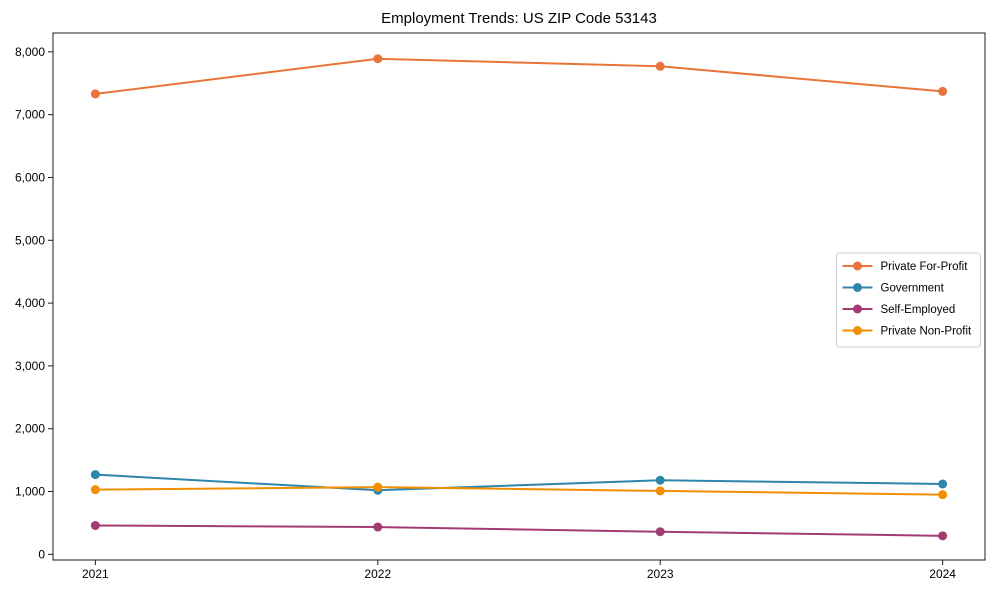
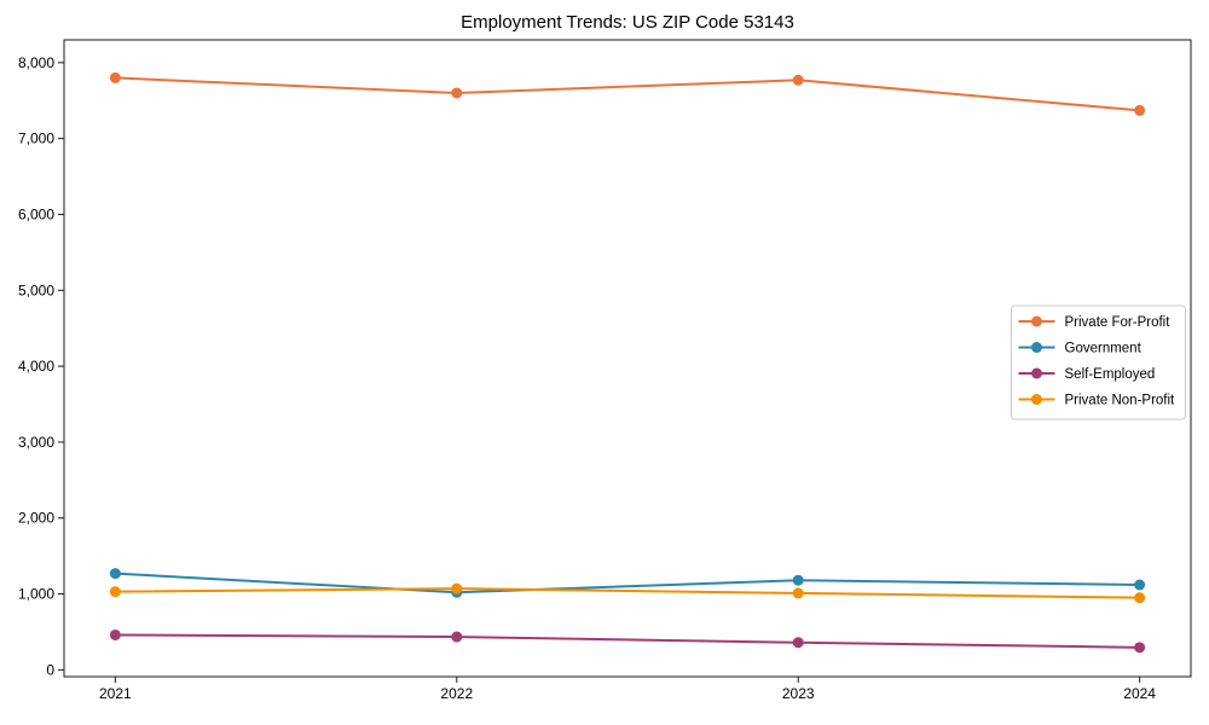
Private For-Profit/2021: 7300 -> 7800
Private For-Profit/2022: 7900 -> 7600
